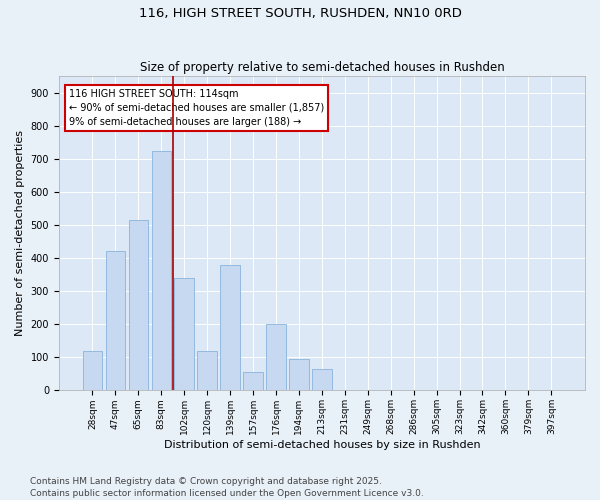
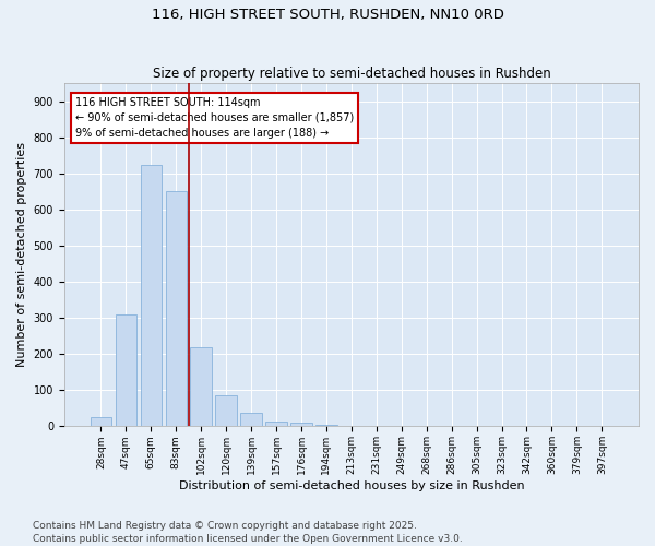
28sqm: 120 -> 25
47sqm: 420 -> 310
65sqm: 515 -> 725
83sqm: 725 -> 650
102sqm: 340 -> 220
120sqm: 120 -> 85
139sqm: 380 -> 38
157sqm: 55 -> 12
176sqm: 200 -> 10
194sqm: 95 -> 5
213sqm: 65 -> 2
